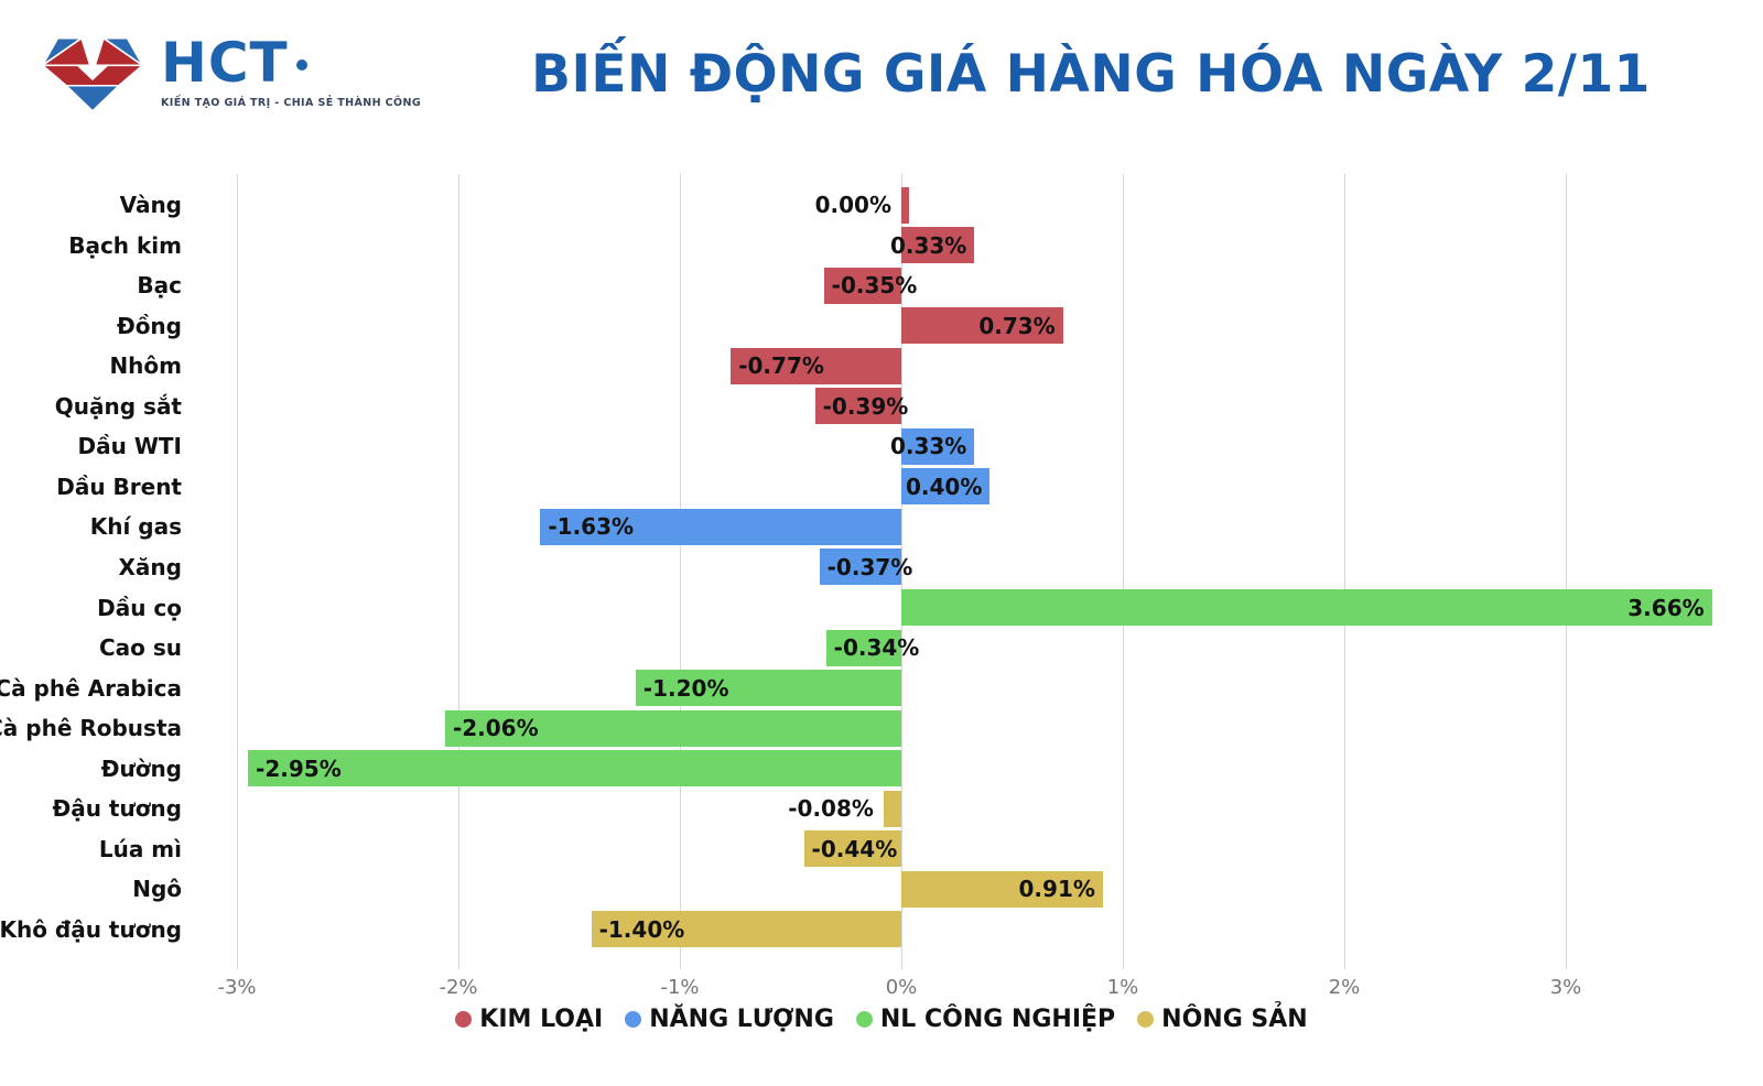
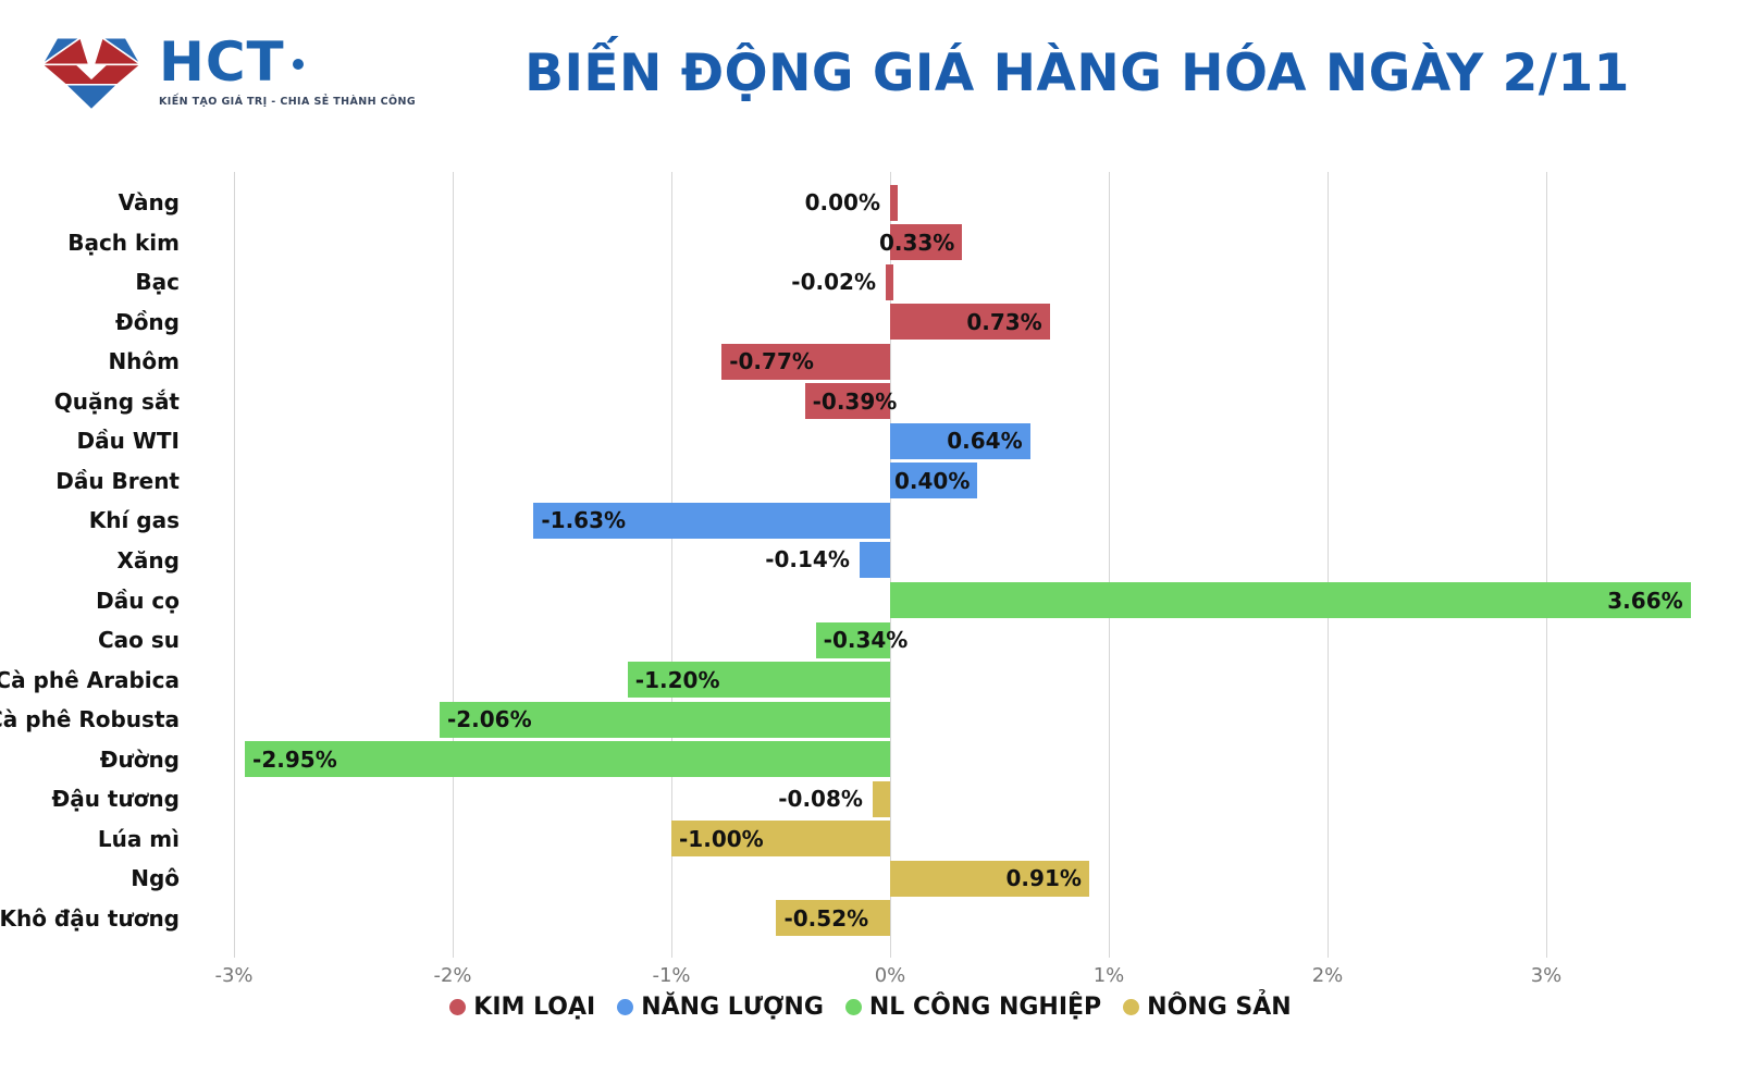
Bạc: -0.35% -> -0.02%
Dầu WTI: 0.33% -> 0.64%
Xăng: -0.37% -> -0.14%
Lúa mì: -0.44% -> -1.00%
Khô đậu tương: -1.40% -> -0.52%
